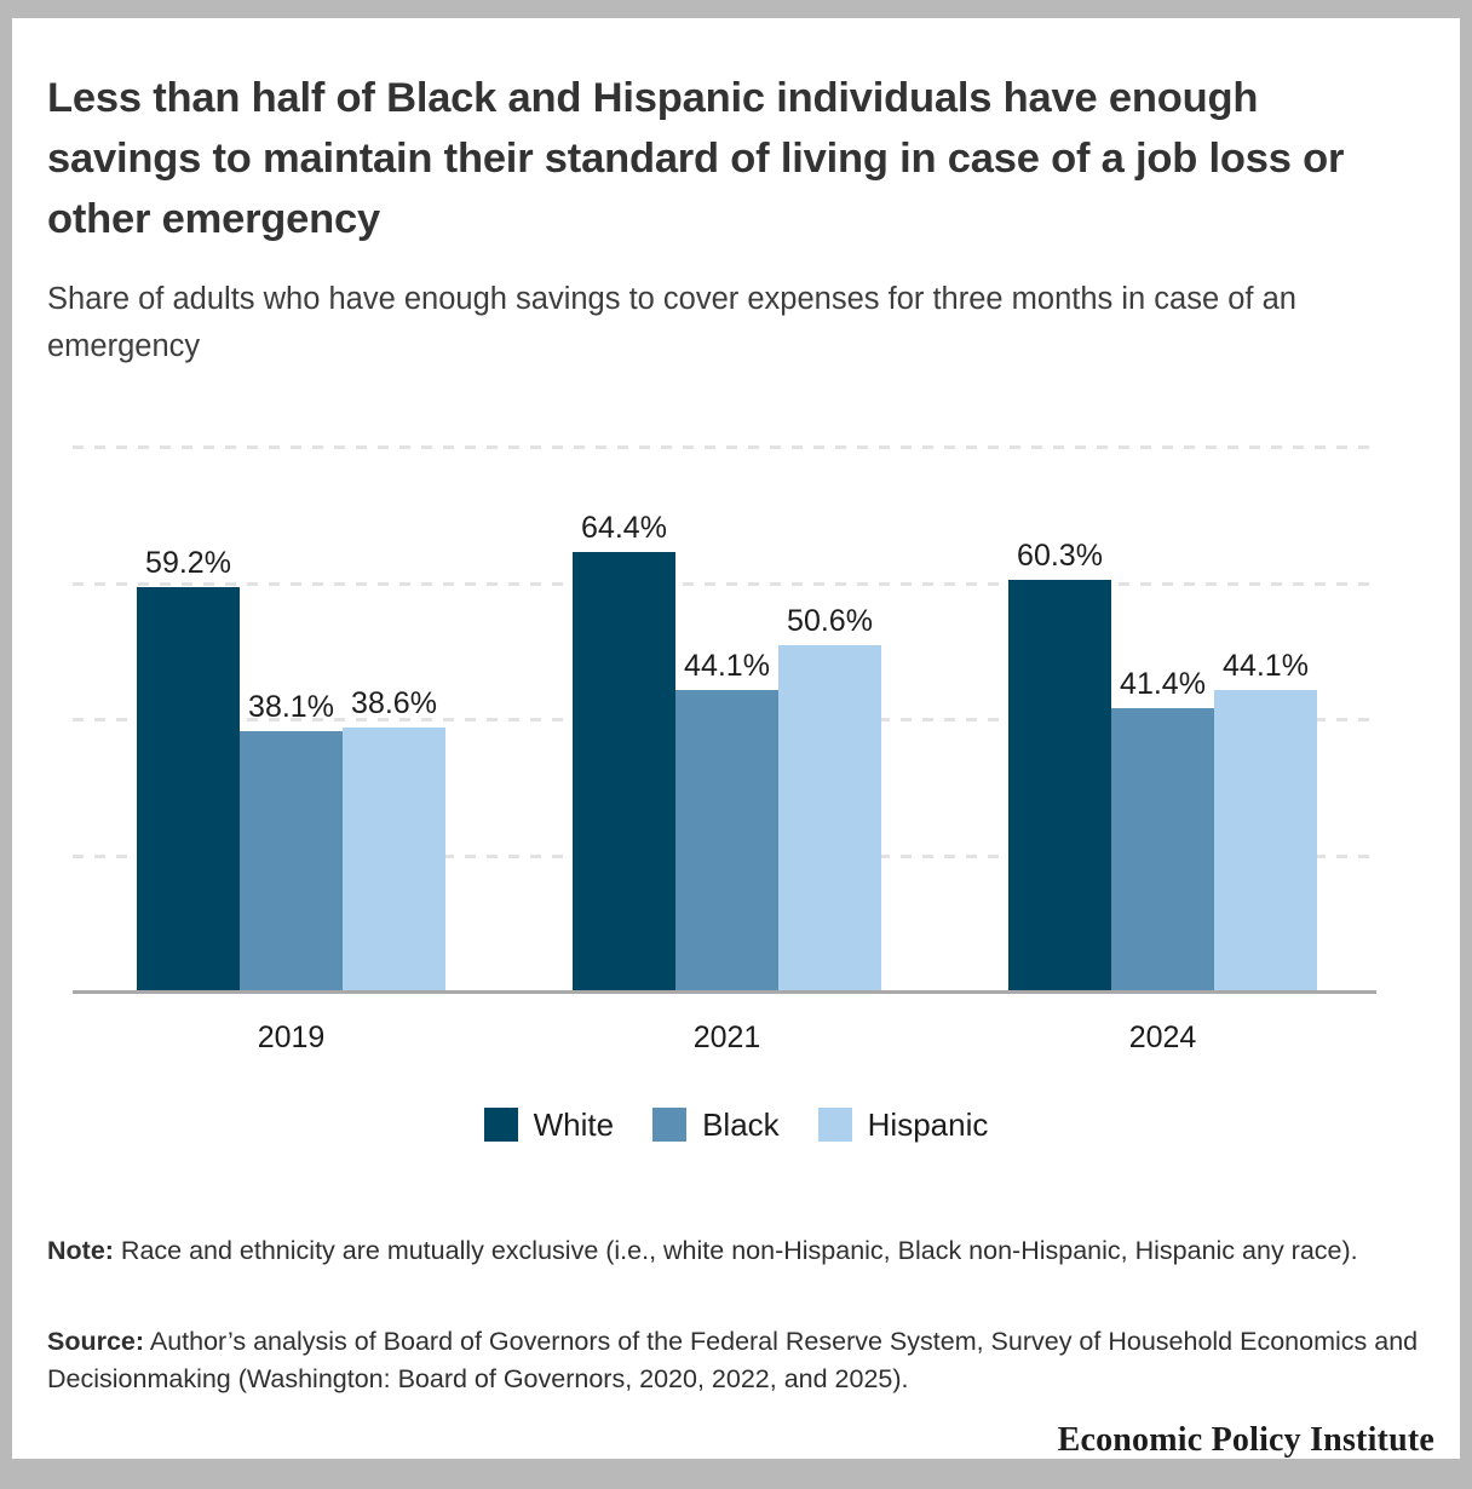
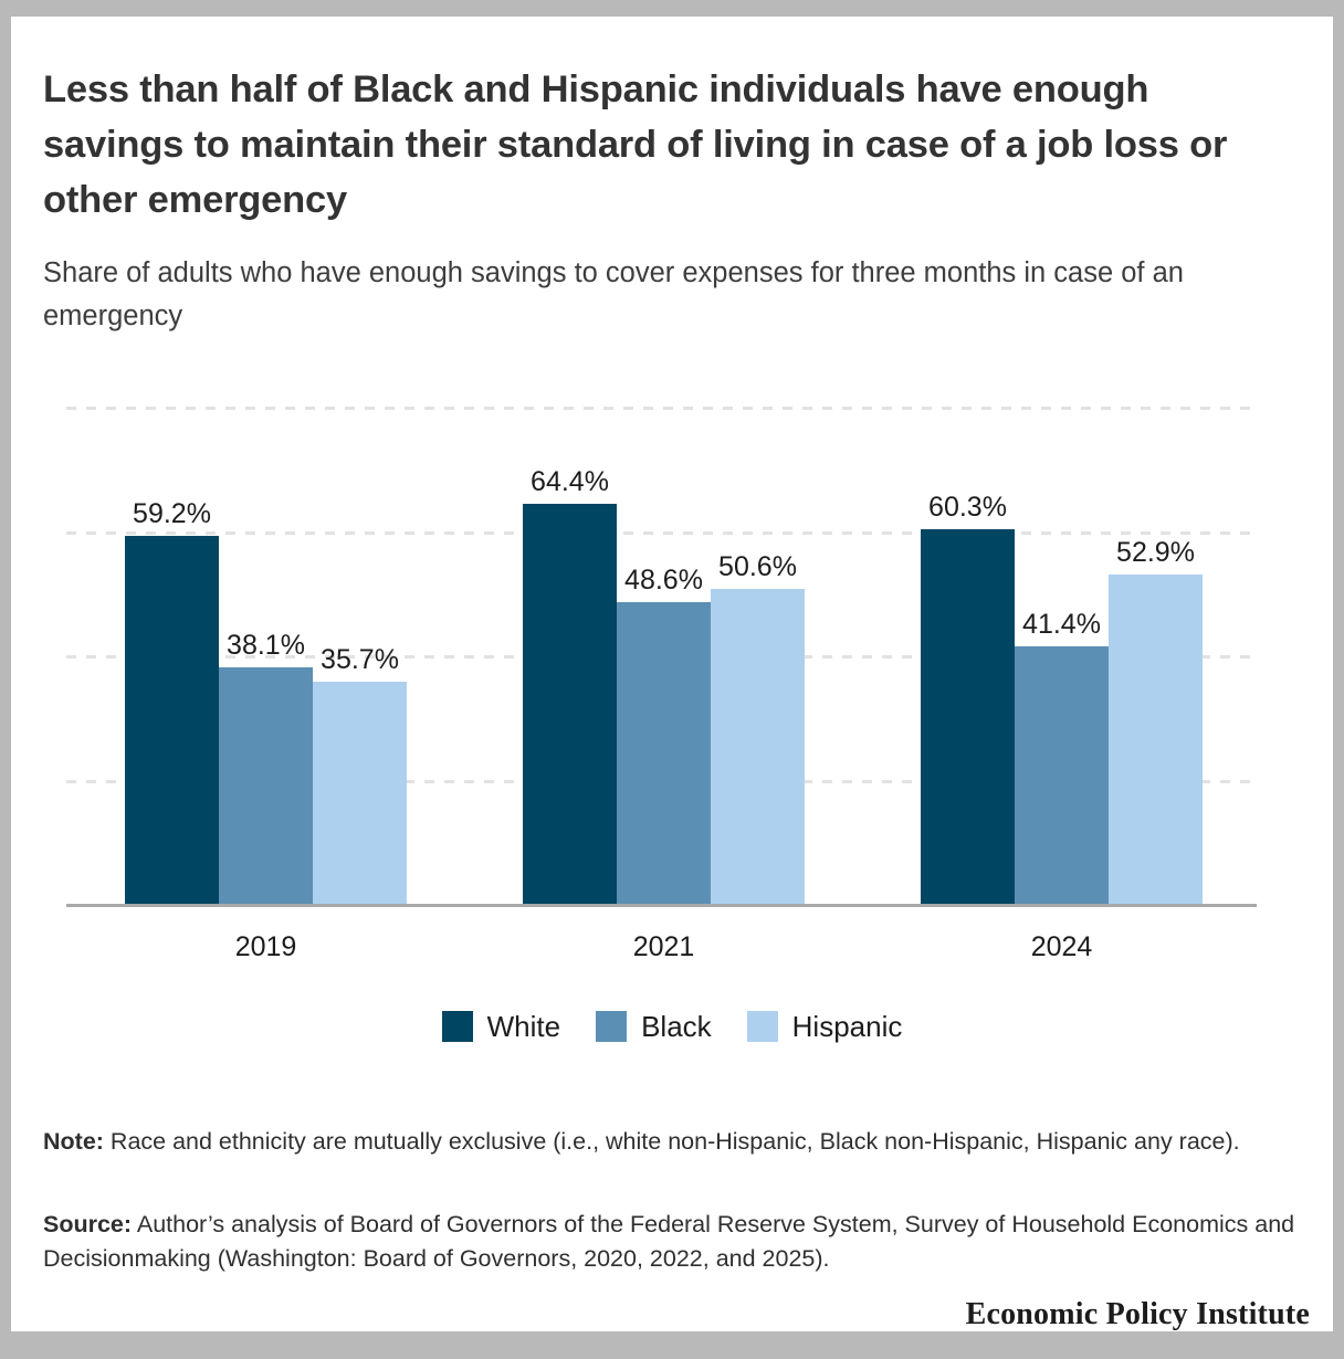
Hispanic/2019: 38.6% -> 35.7%
Black/2021: 44.1% -> 48.6%
Hispanic/2024: 44.1% -> 52.9%
